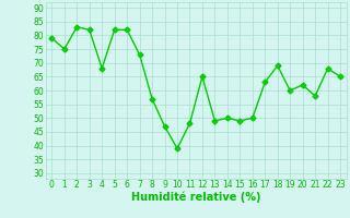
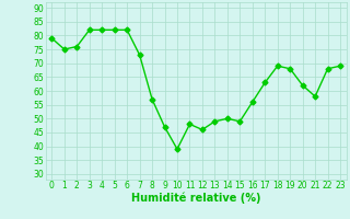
2: 83 -> 76
4: 68 -> 82
12: 65 -> 46
16: 50 -> 56
19: 60 -> 68
23: 65 -> 69
